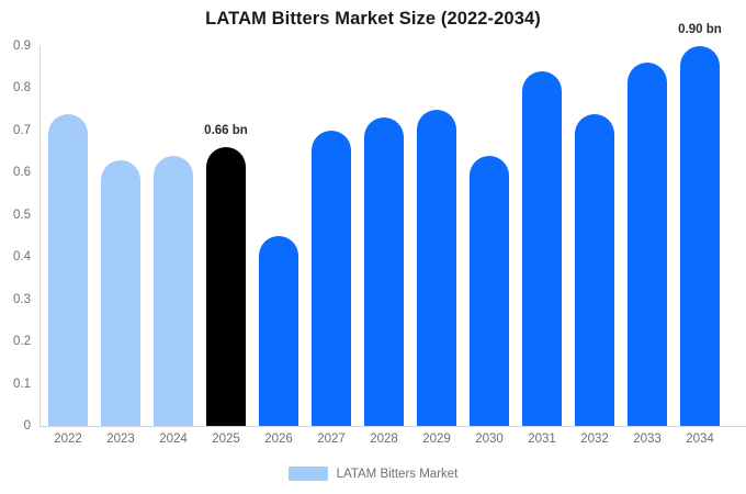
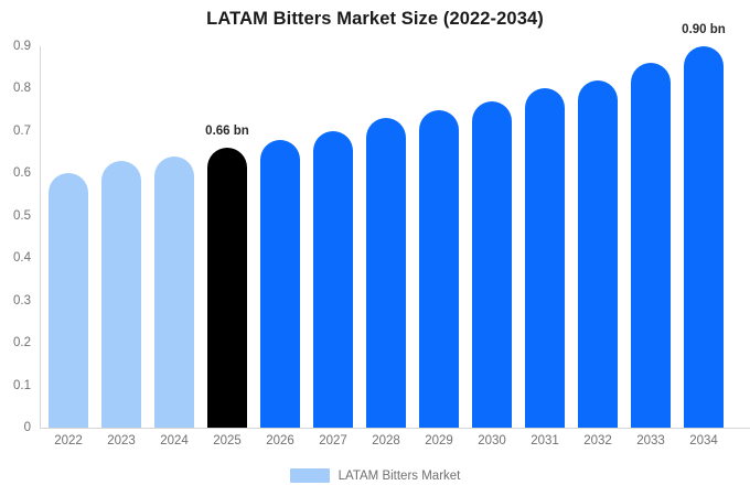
2022: 0.74 -> 0.60
2026: 0.45 -> 0.68
2030: 0.64 -> 0.77
2031: 0.84 -> 0.80
2032: 0.74 -> 0.82
